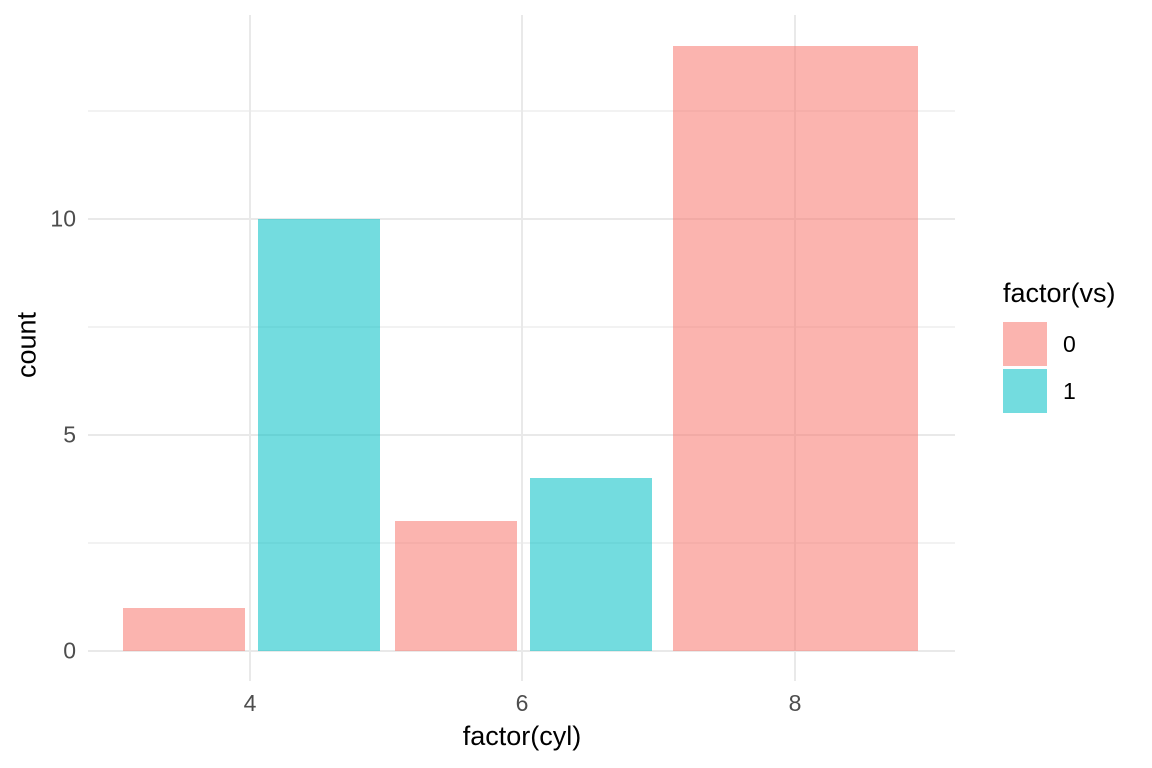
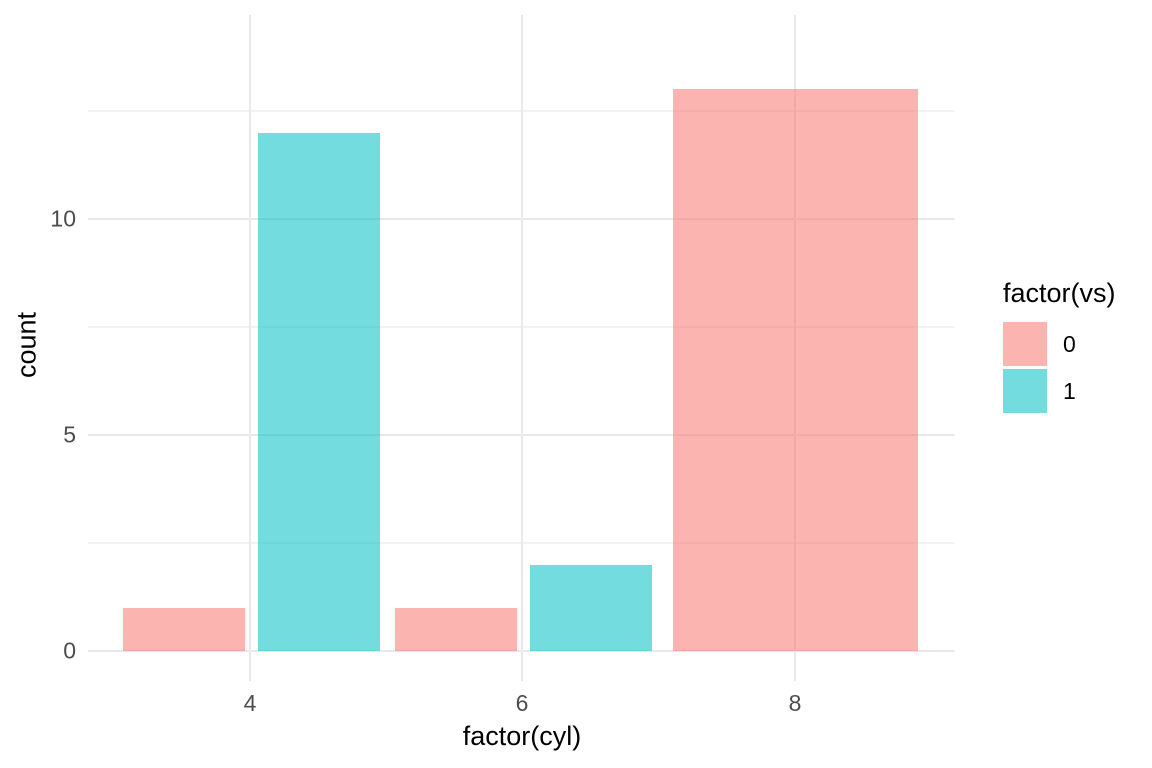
1/4: 10 -> 12
0/6: 3 -> 1
1/6: 4 -> 2
0/8: 14 -> 13
